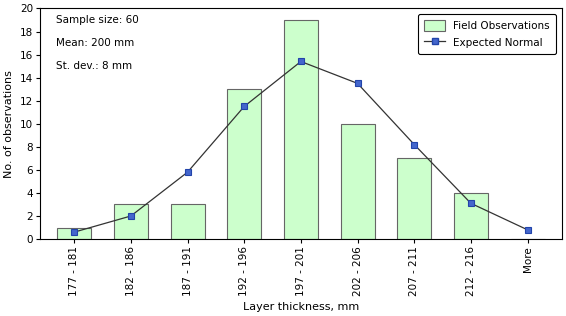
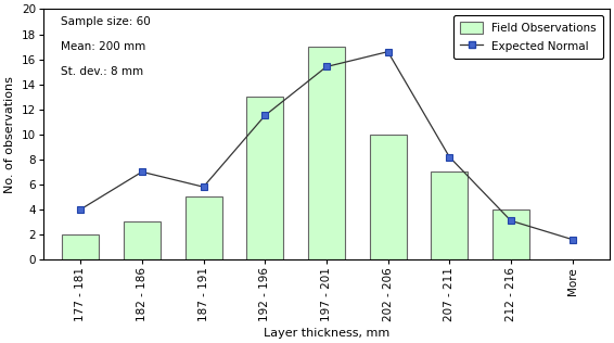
Field Observations/177 - 181: 1 -> 2
Expected Normal/177 - 181: 0.6 -> 4.0
Expected Normal/182 - 186: 2.0 -> 7.0
Field Observations/187 - 191: 3 -> 5
Field Observations/197 - 201: 19 -> 17
Expected Normal/202 - 206: 13.5 -> 16.6
Expected Normal/More: 0.8 -> 1.6
